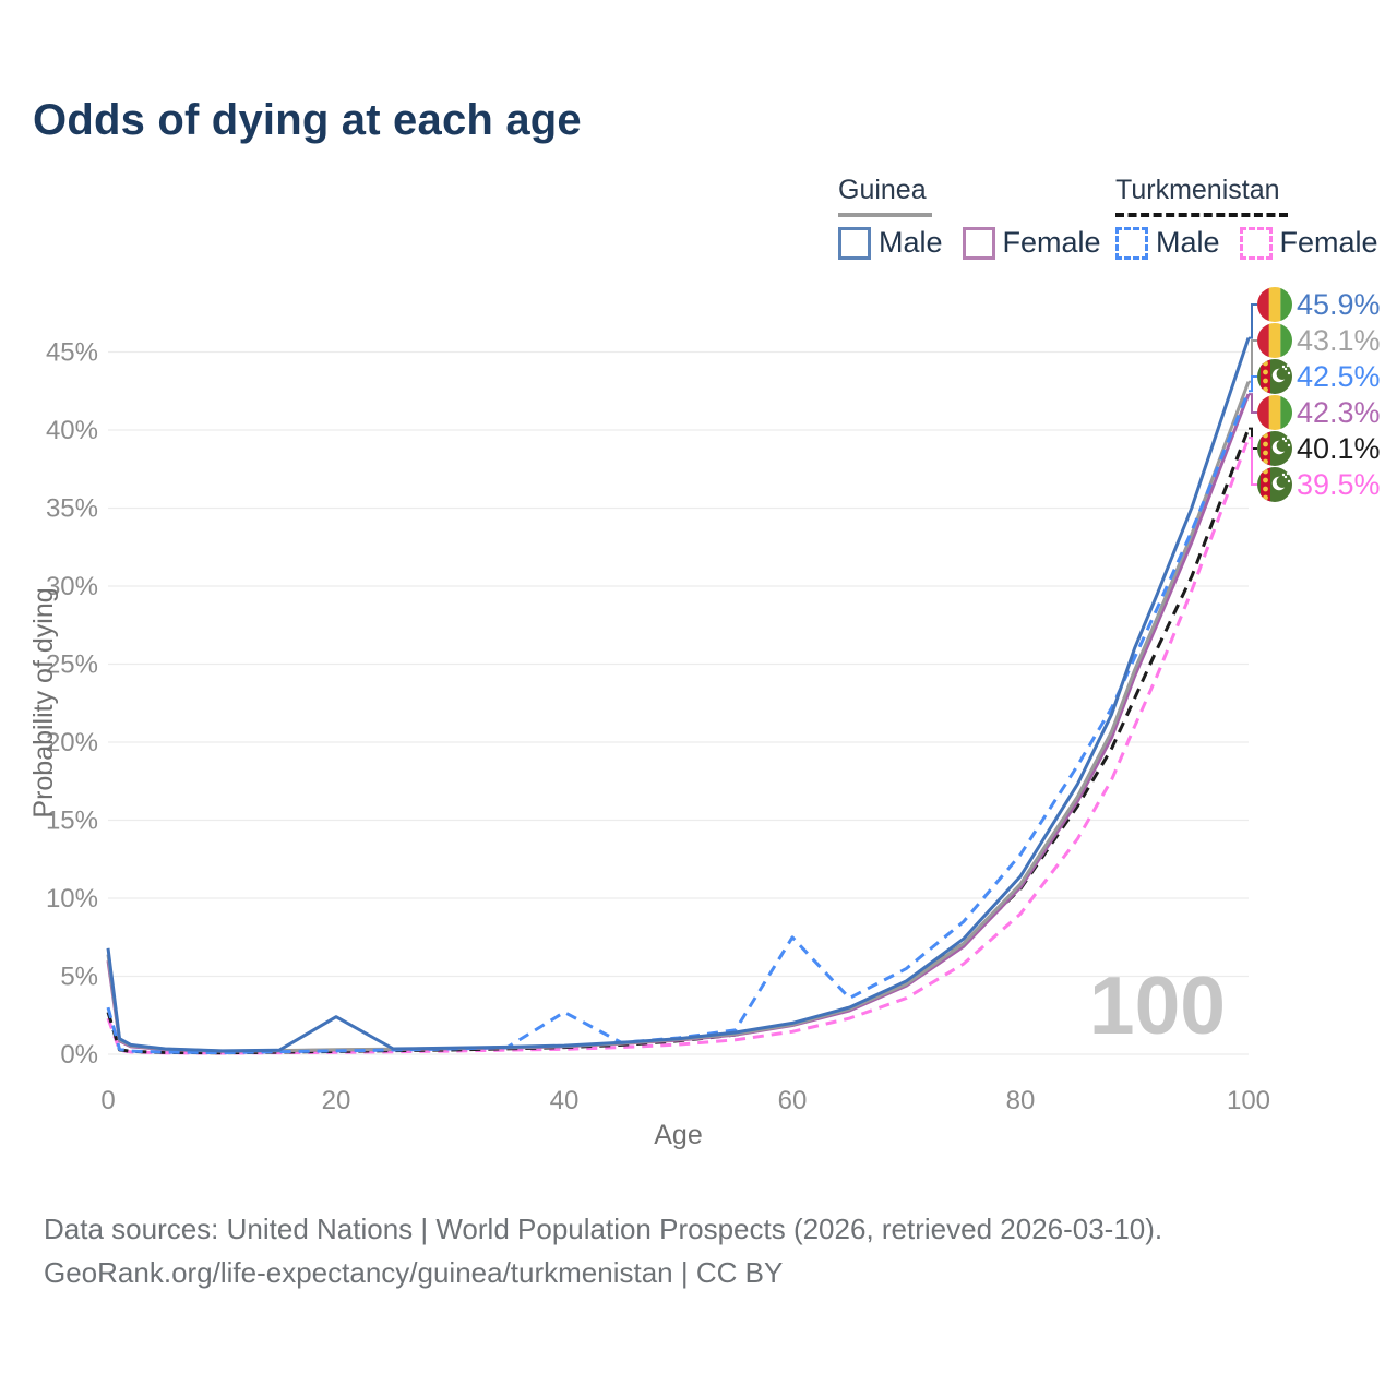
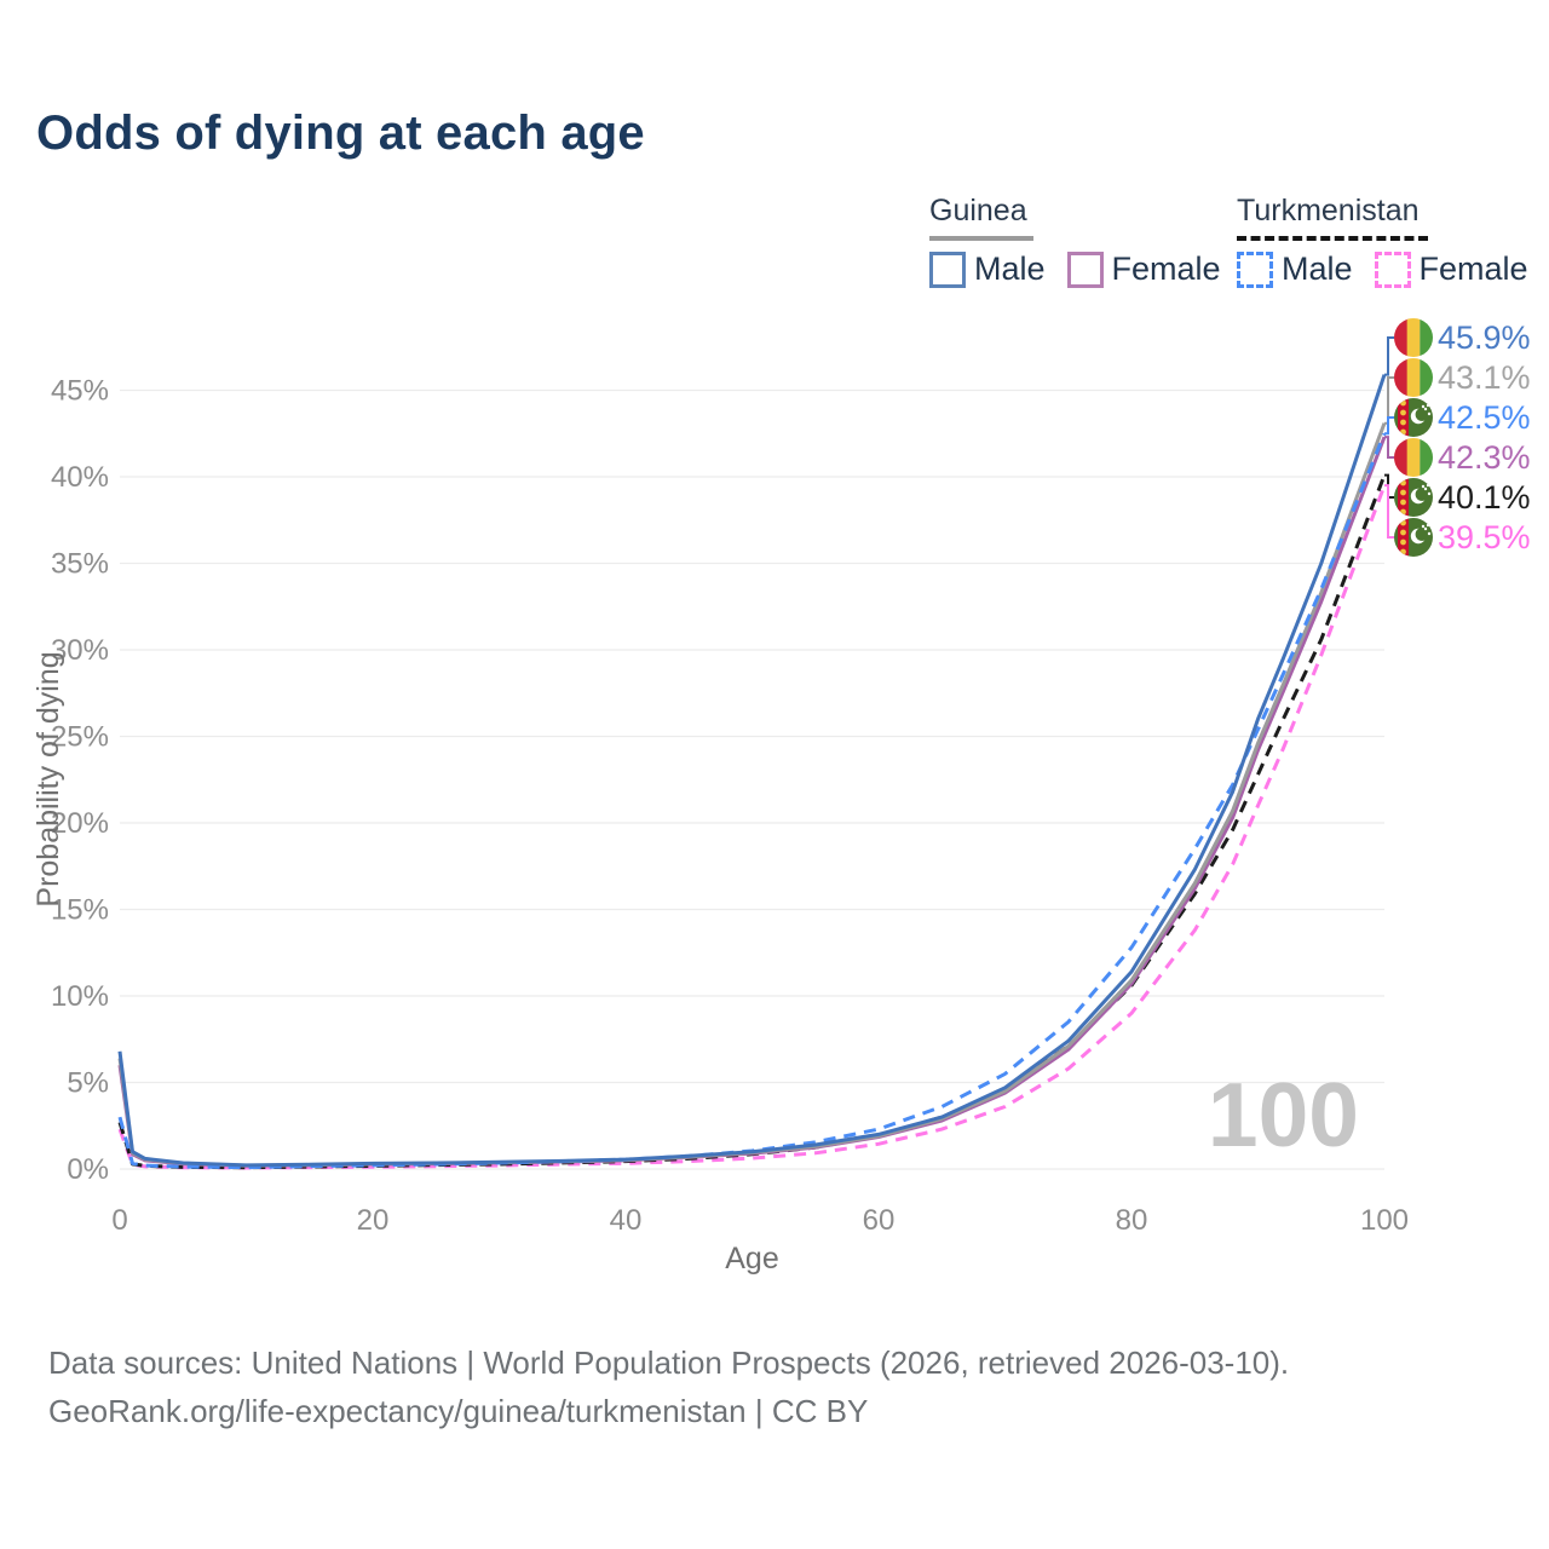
Guinea Male/20: 2.4% -> 0.3%
Turkmenistan Male/40: 2.7% -> 0.6%
Turkmenistan Male/60: 7.5% -> 2.3%
